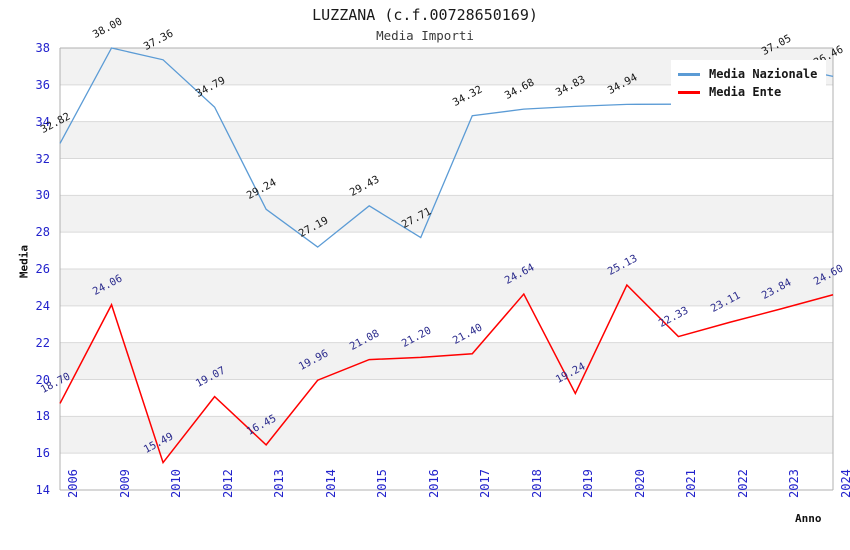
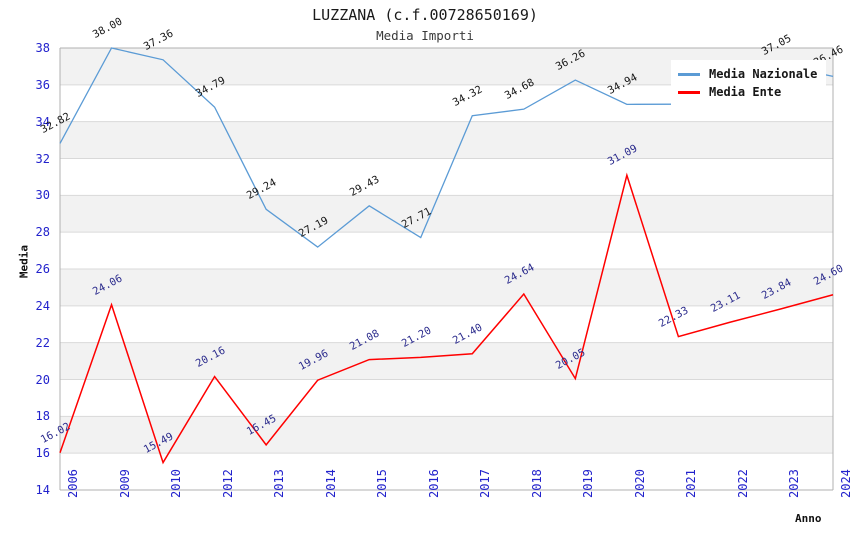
Media Ente/2006: 18.70 -> 16.02
Media Ente/2012: 19.07 -> 20.16
Media Nazionale/2019: 34.83 -> 36.26
Media Ente/2019: 19.24 -> 20.05
Media Ente/2020: 25.13 -> 31.09
